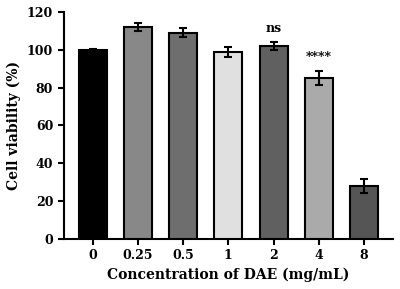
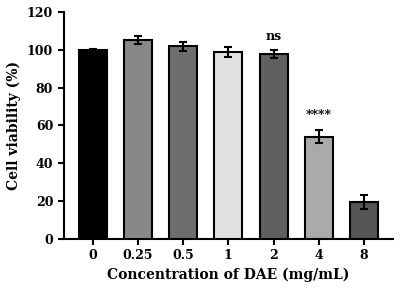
0.25: 112 -> 105
0.5: 109 -> 102
2: 102 -> 98
4: 85 -> 54
8: 28 -> 20
